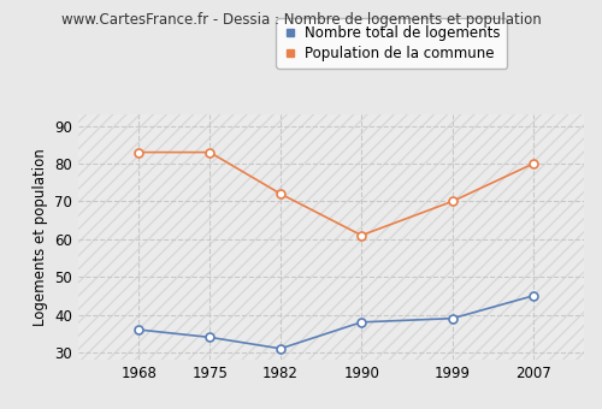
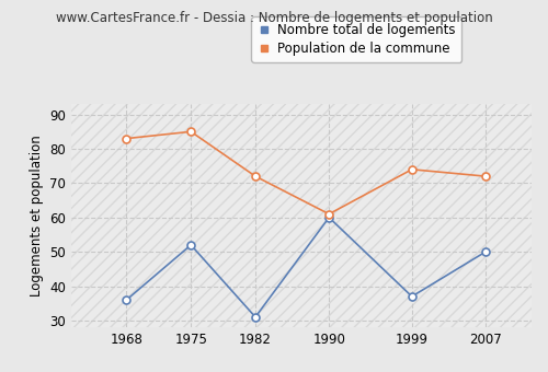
Nombre total de logements/1975: 34 -> 52
Population de la commune/1975: 83 -> 85
Nombre total de logements/1990: 38 -> 60
Nombre total de logements/1999: 39 -> 37
Population de la commune/1999: 70 -> 74
Nombre total de logements/2007: 45 -> 50
Population de la commune/2007: 80 -> 72
